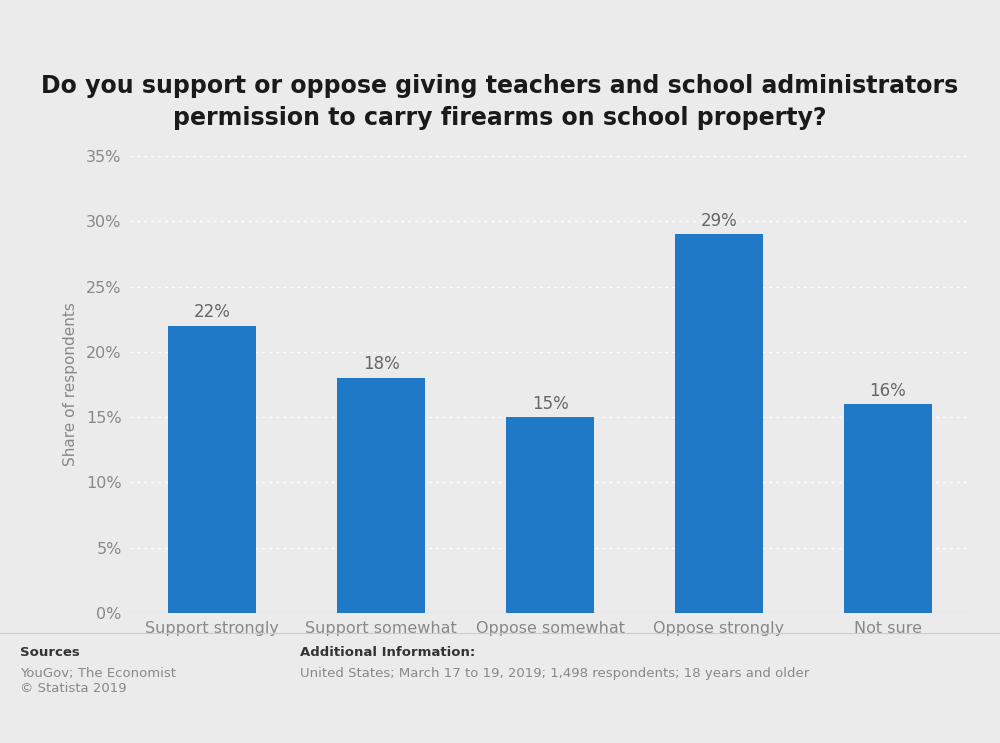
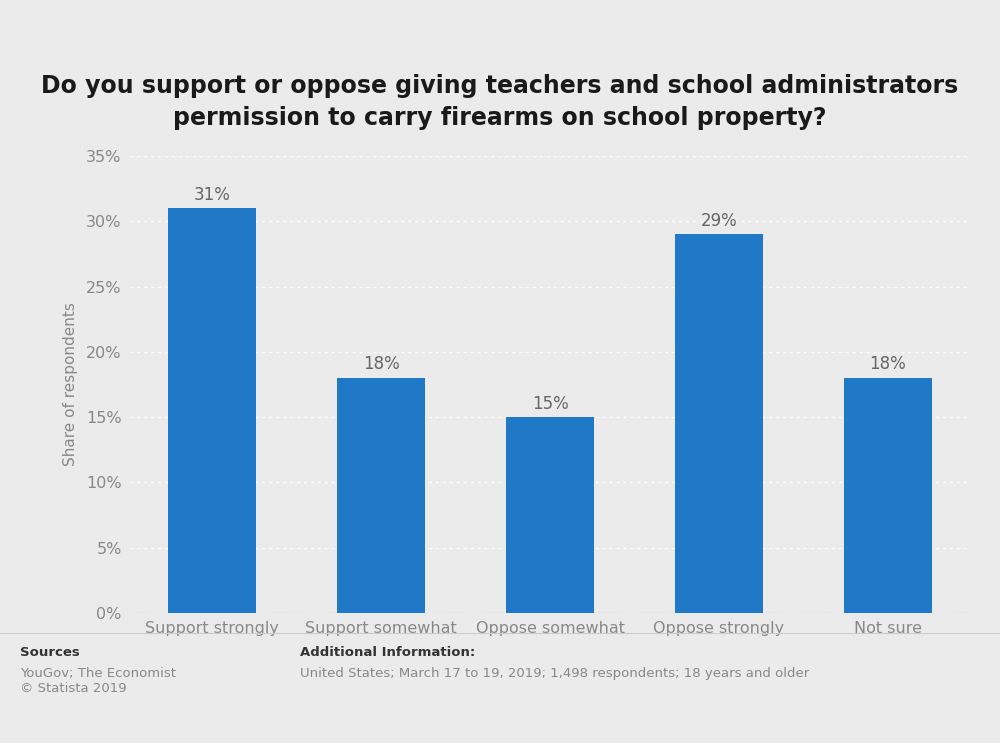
Support strongly: 22% -> 31%
Not sure: 16% -> 18%
